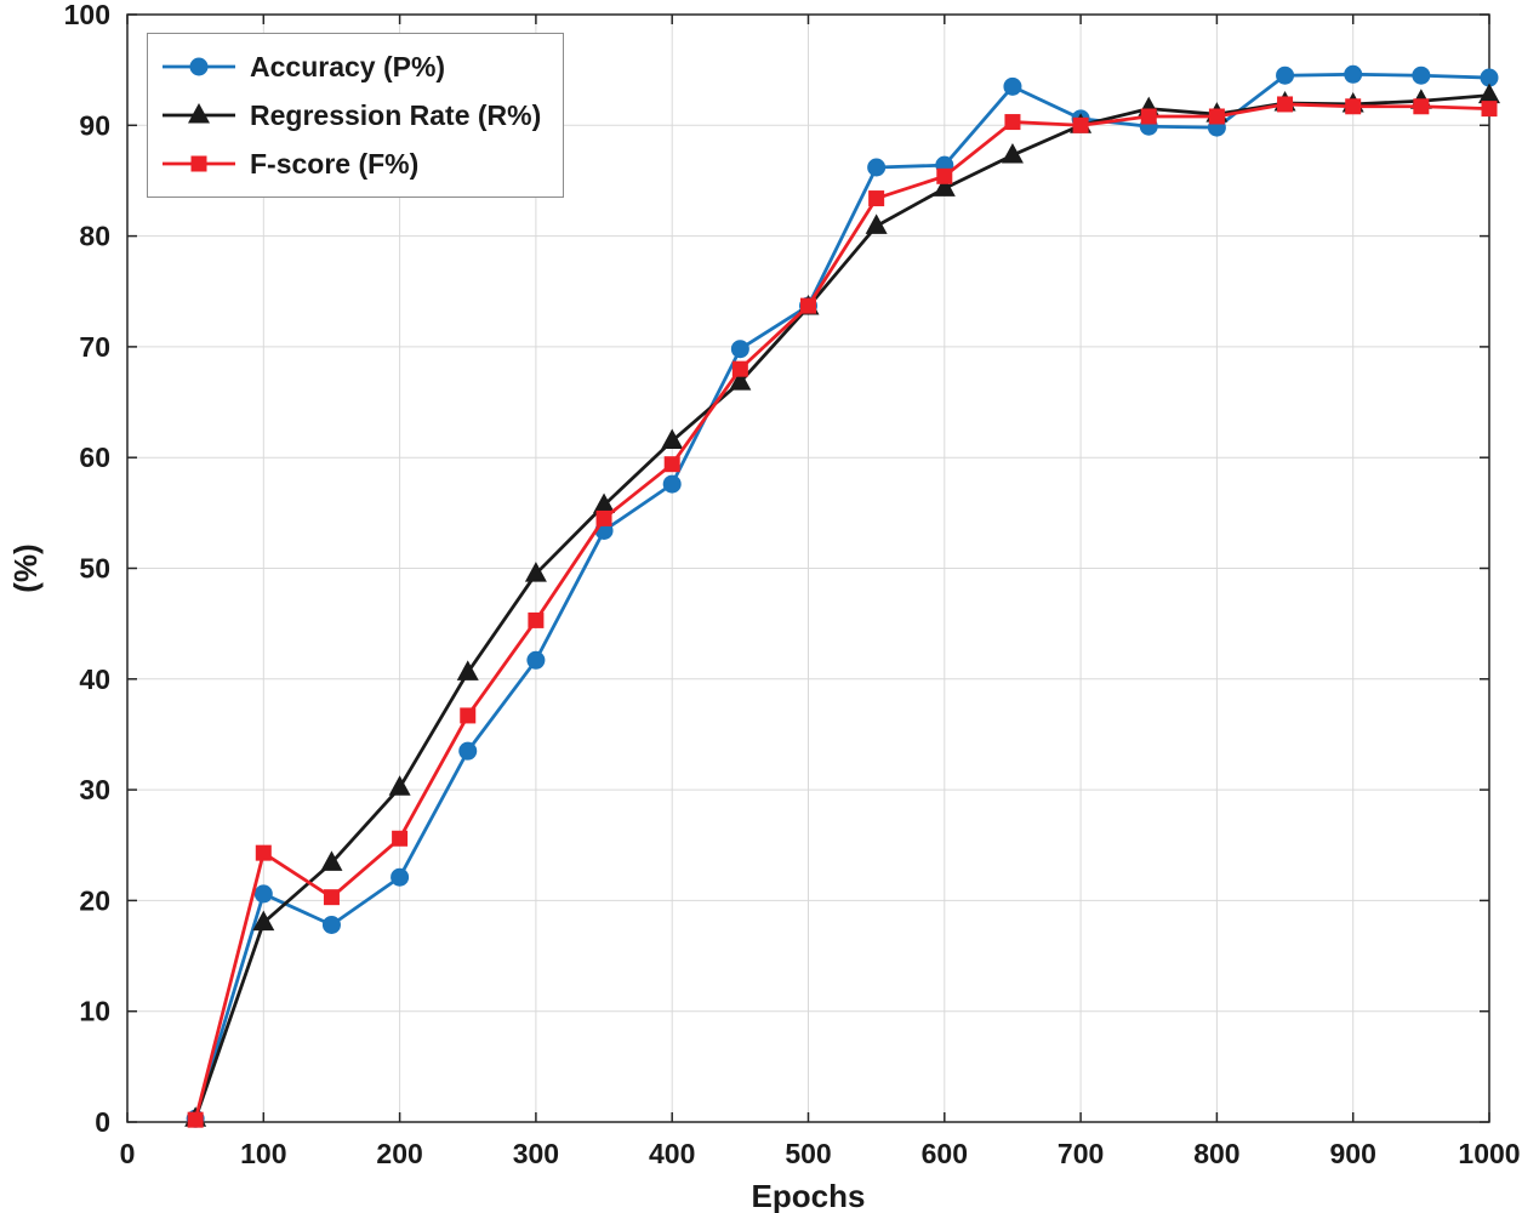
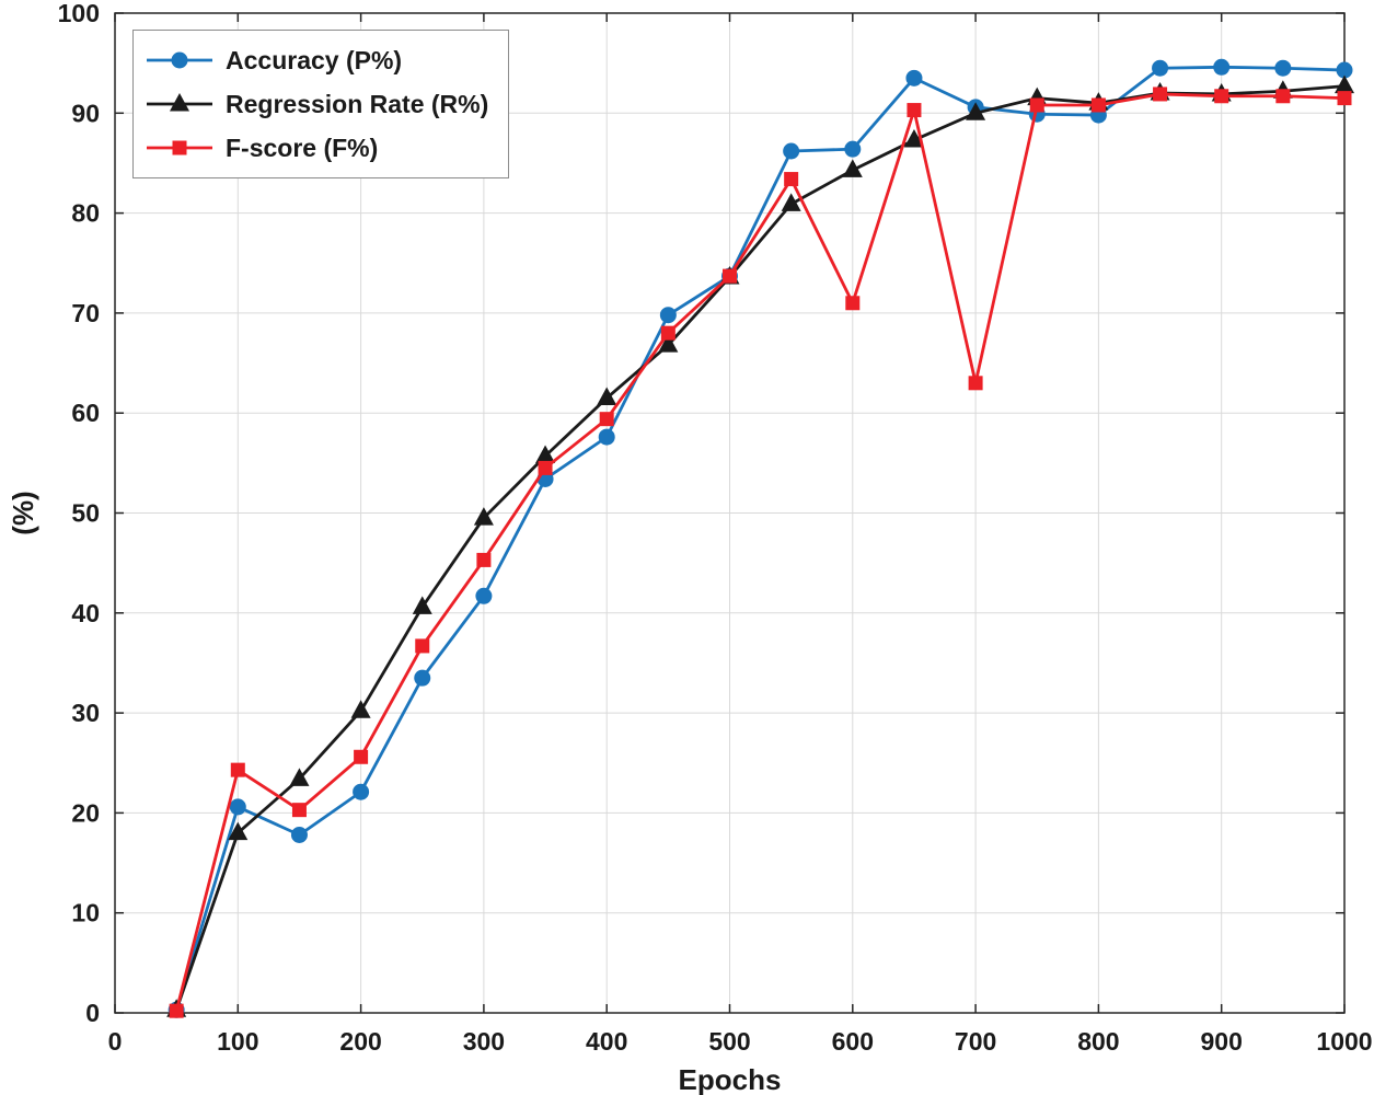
F-score (F%)/600: 85 -> 71
F-score (F%)/700: 90 -> 63
